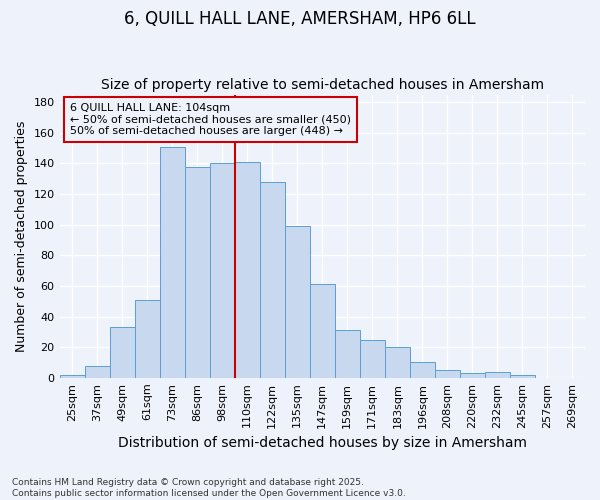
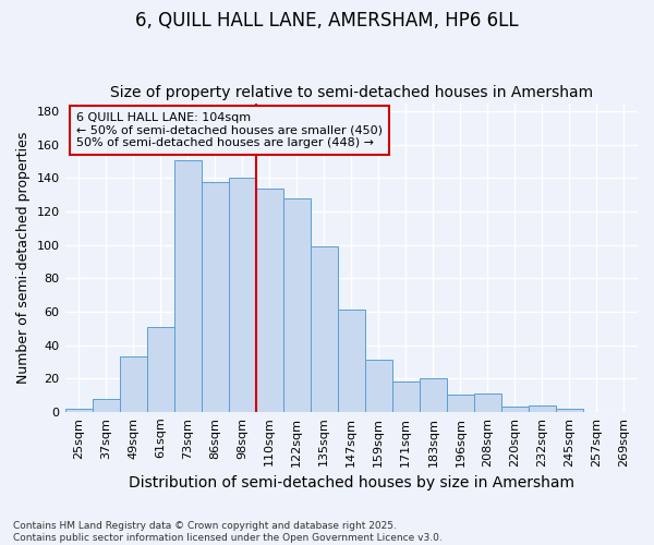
110sqm: 141 -> 134
171sqm: 25 -> 18
208sqm: 5 -> 11
